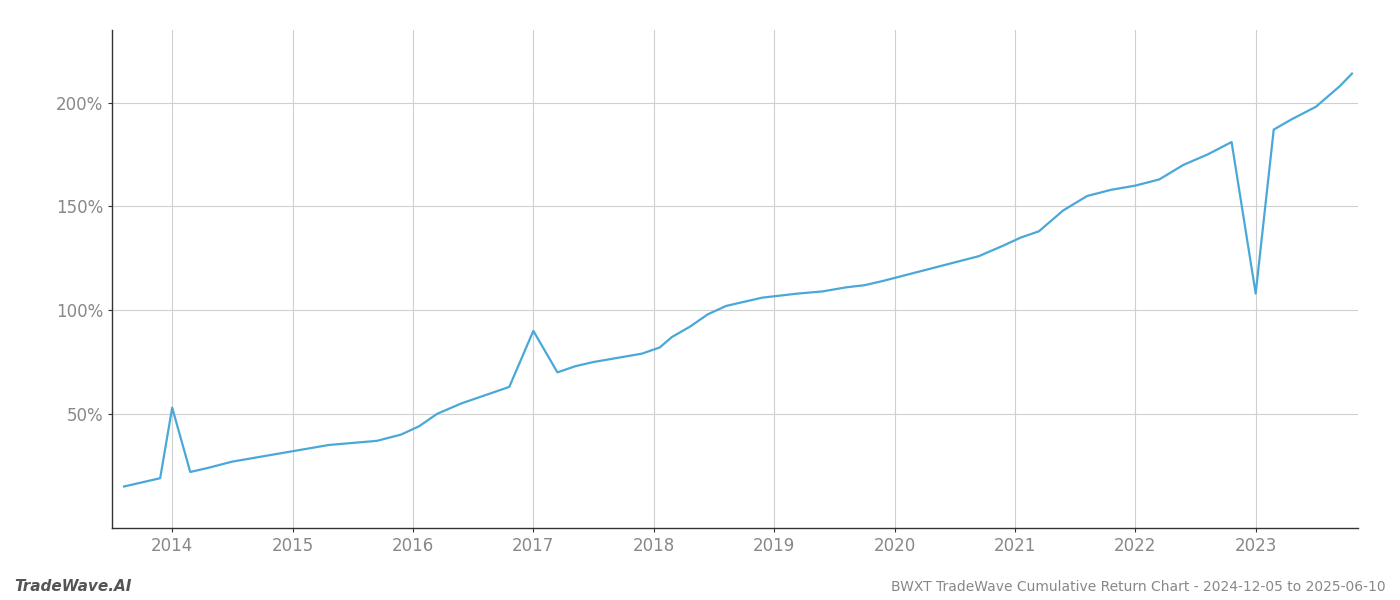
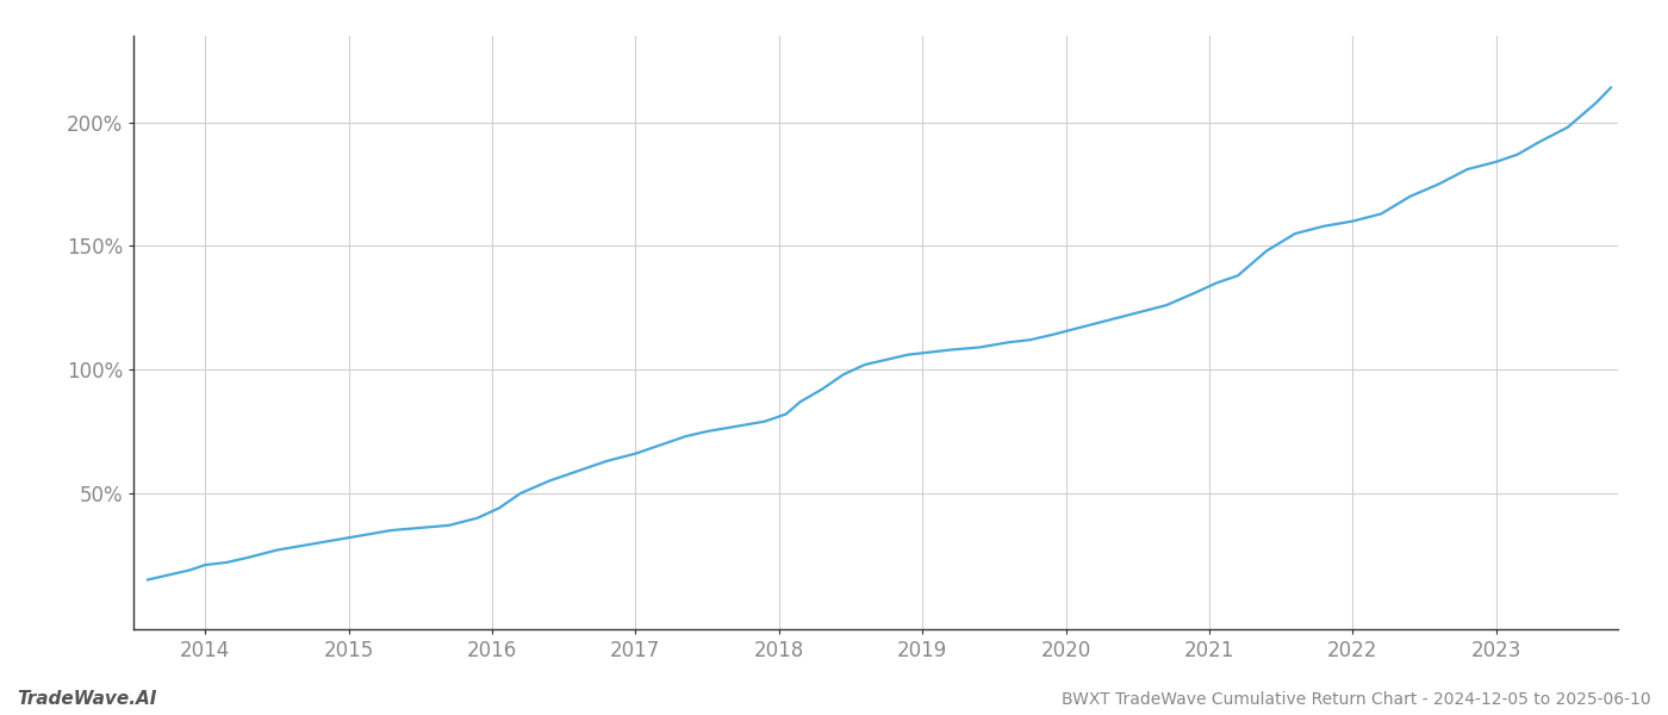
2014: 53% -> 21%
2017: 90% -> 66%
2023: 108% -> 184%
